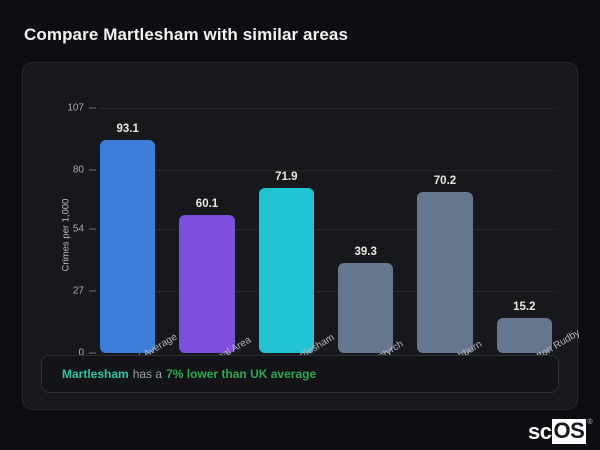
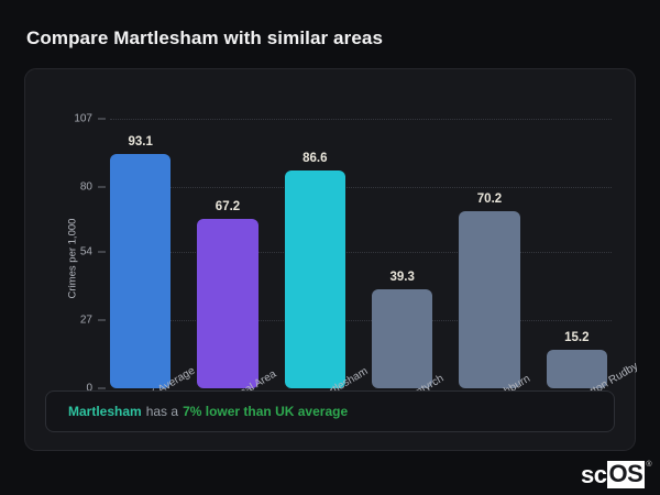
Local Area: 60.1 -> 67.2
Martlesham: 71.9 -> 86.6
